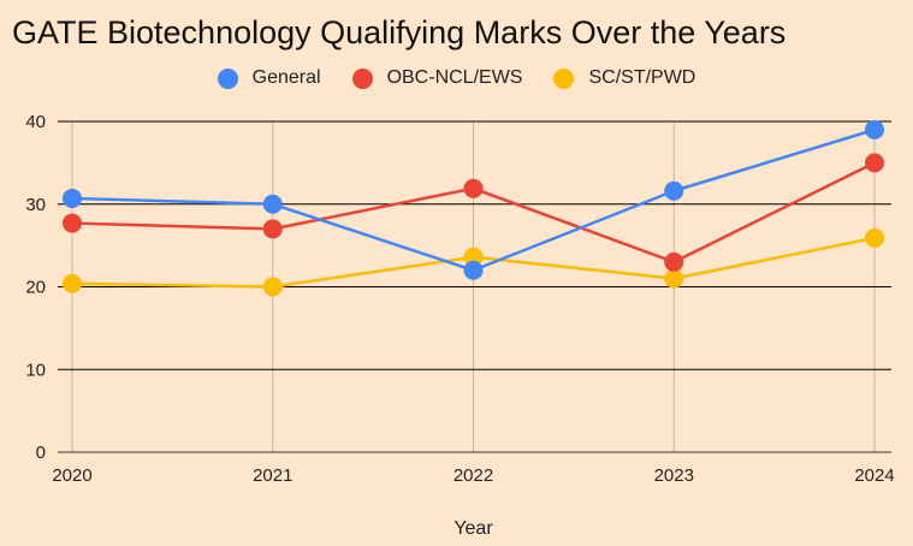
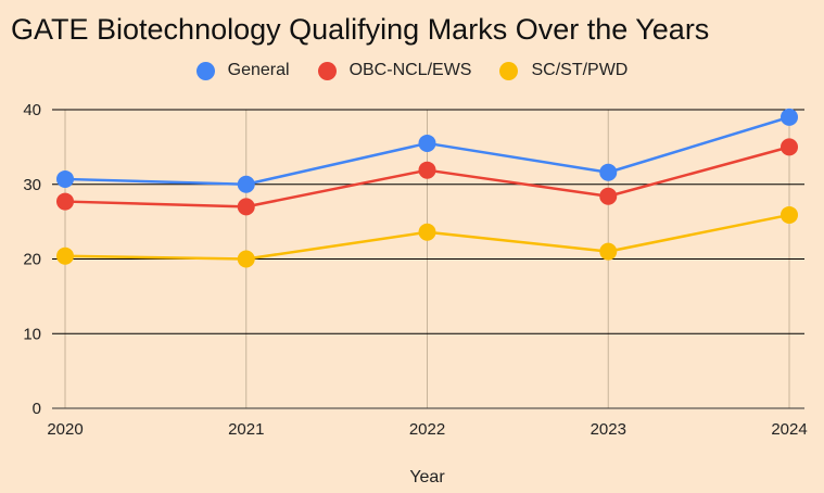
General/2022: 22 -> 36
OBC-NCL/EWS/2023: 23 -> 28
